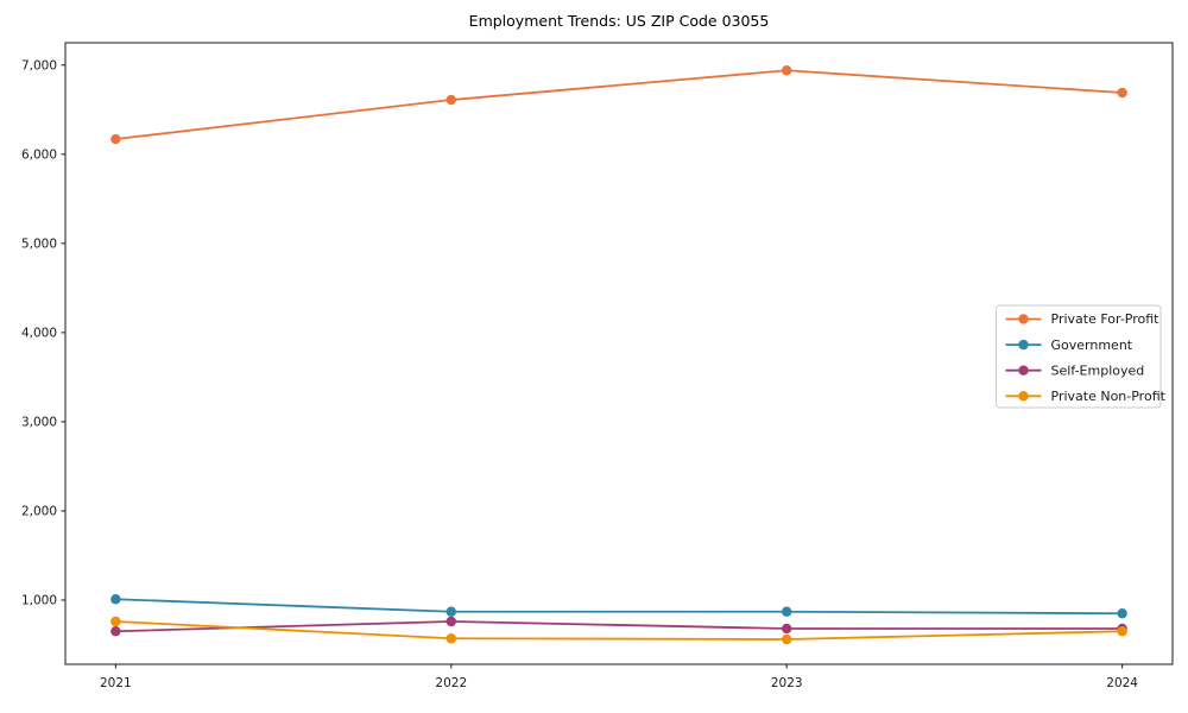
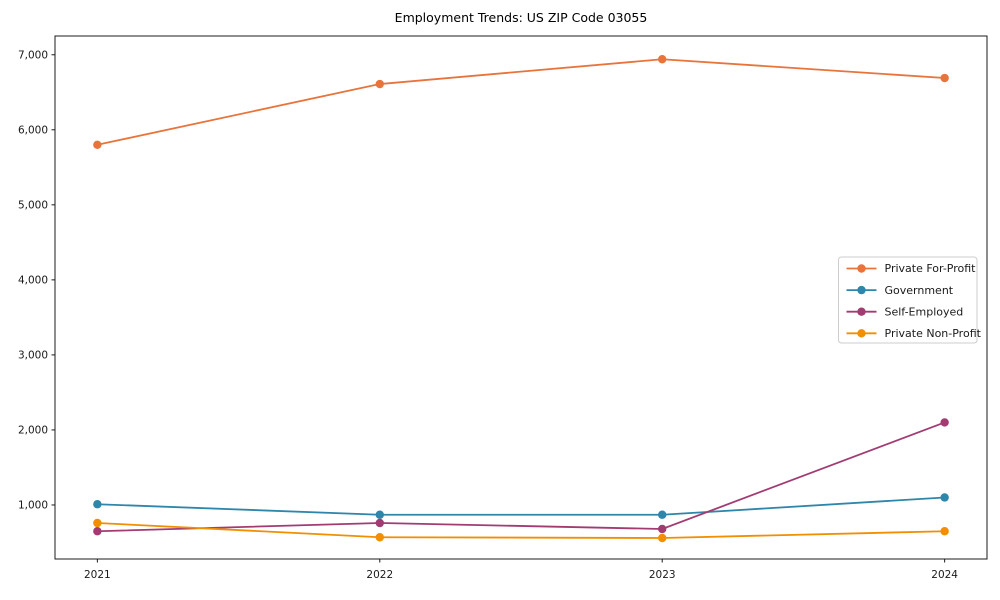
Private For-Profit/2021: 6200 -> 5800
Government/2024: 800 -> 1100
Self-Employed/2024: 700 -> 2100
